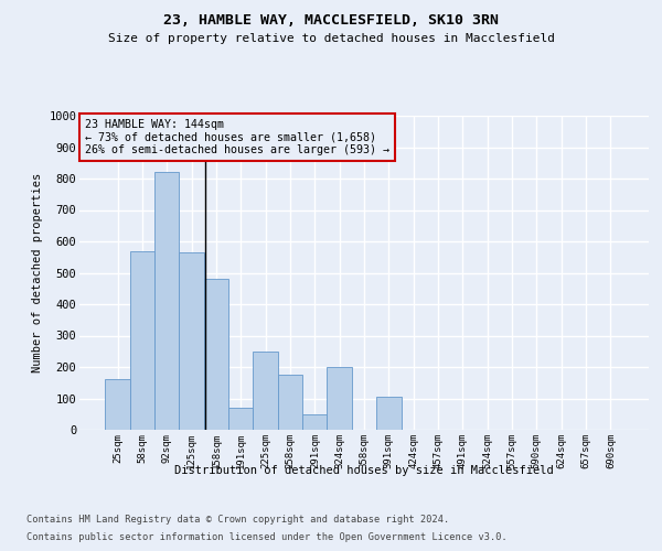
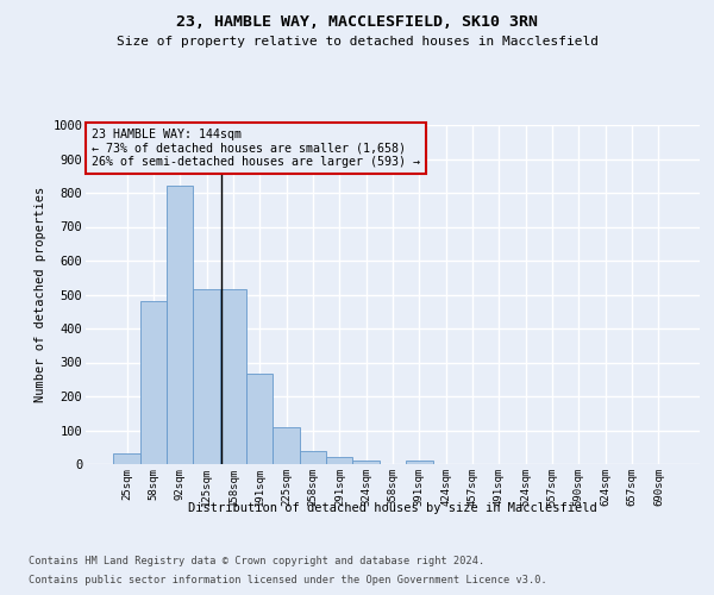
25sqm: 160 -> 33
58sqm: 570 -> 480
125sqm: 565 -> 515
158sqm: 480 -> 515
191sqm: 70 -> 265
225sqm: 250 -> 110
258sqm: 175 -> 38
291sqm: 50 -> 20
324sqm: 200 -> 12
391sqm: 105 -> 10
